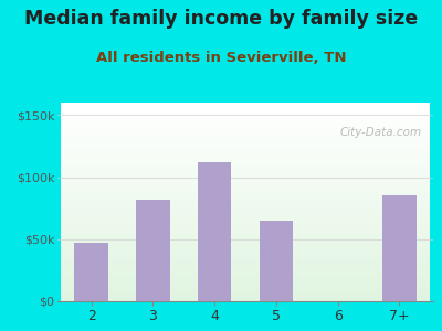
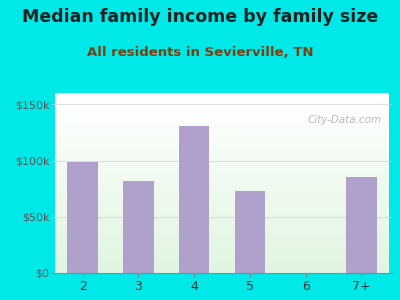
2: $47k -> $99k
4: $112k -> $131k
5: $65k -> $73k
